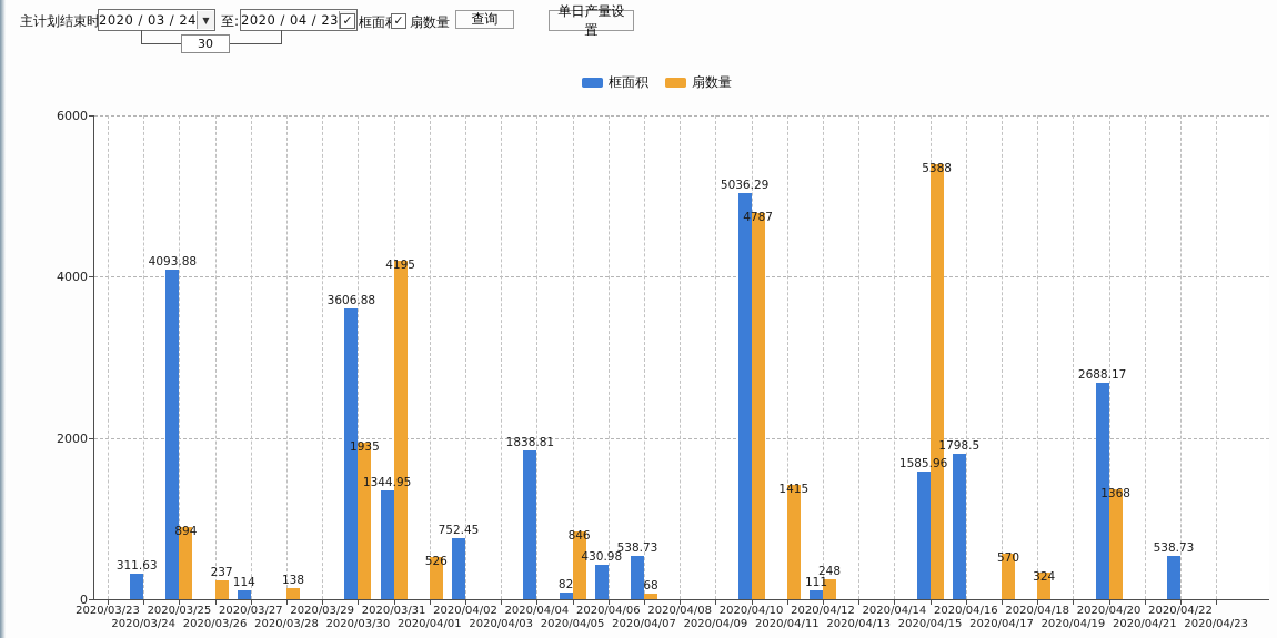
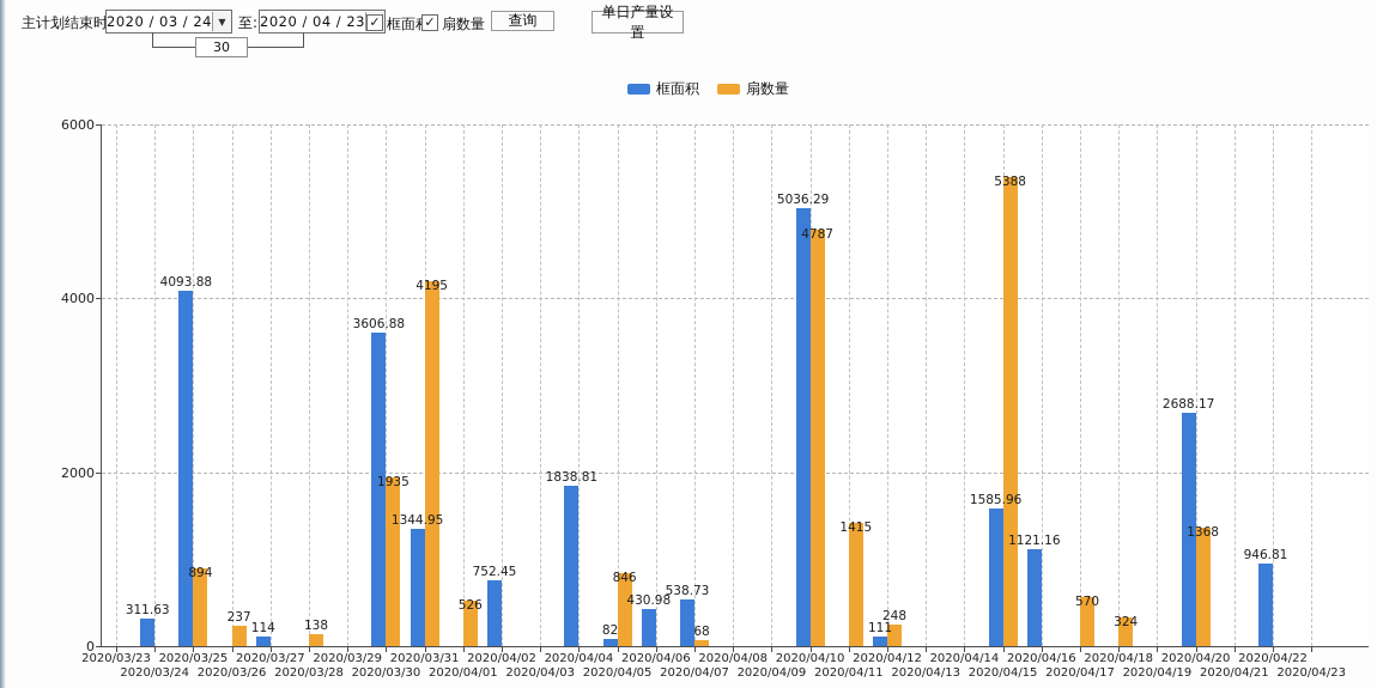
框面积/2020/04/16: 1798.5 -> 1121.16
框面积/2020/04/22: 538.73 -> 946.81
